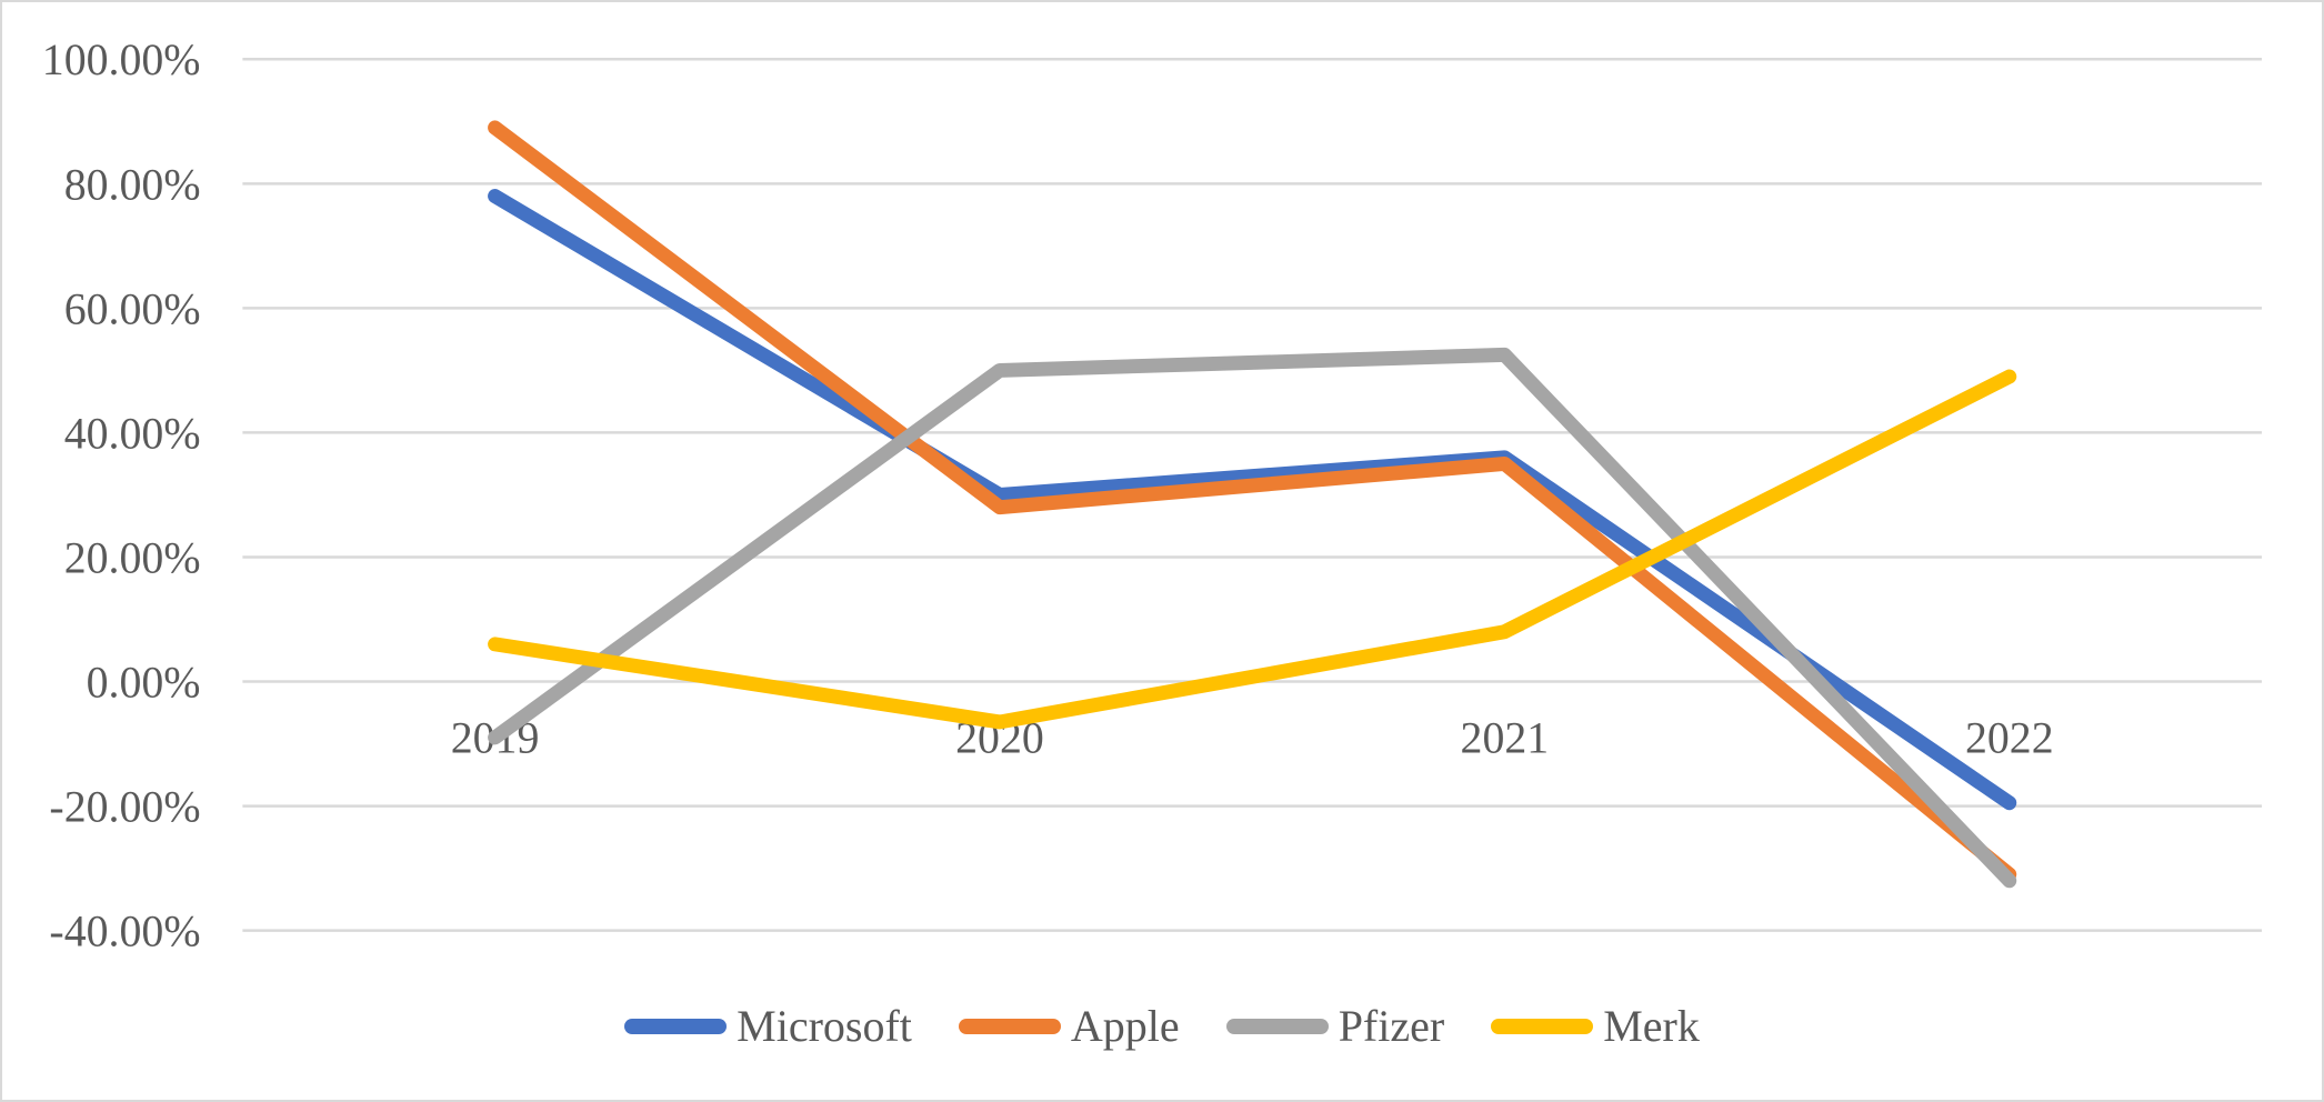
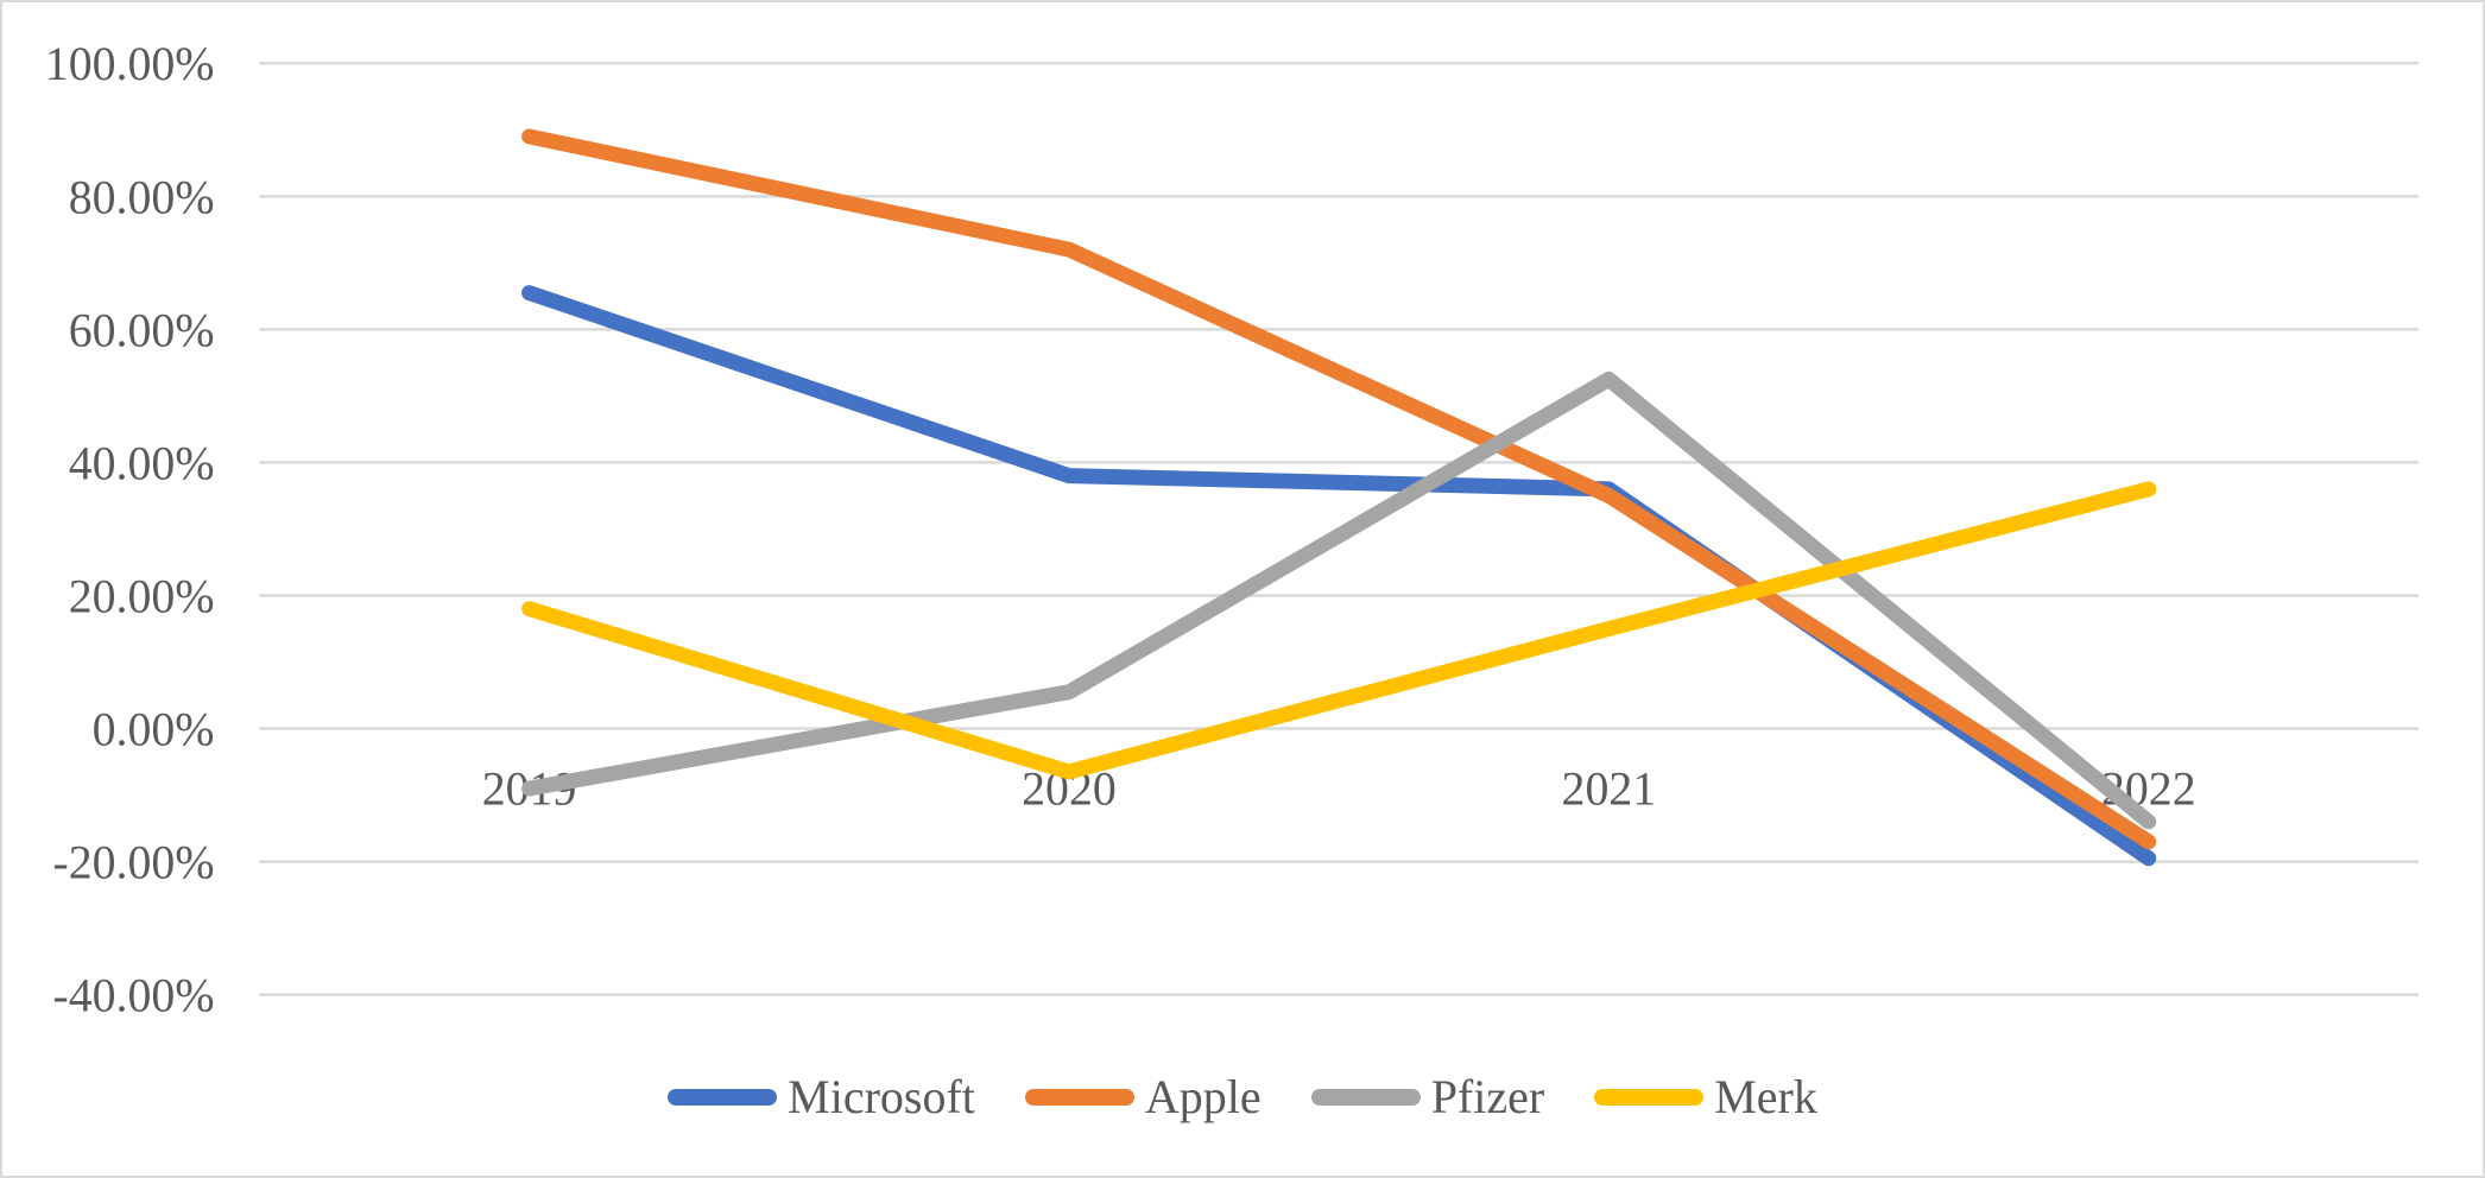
Microsoft/2019: 78% -> 66%
Merk/2019: 6% -> 18%
Microsoft/2020: 30% -> 38%
Apple/2020: 28% -> 72%
Pfizer/2020: 50% -> 6%
Merk/2021: 8% -> 15%
Apple/2022: -31% -> -17%
Pfizer/2022: -32% -> -14%
Merk/2022: 49% -> 36%
